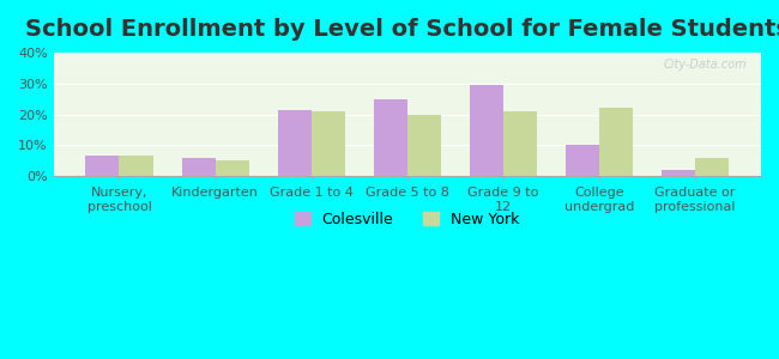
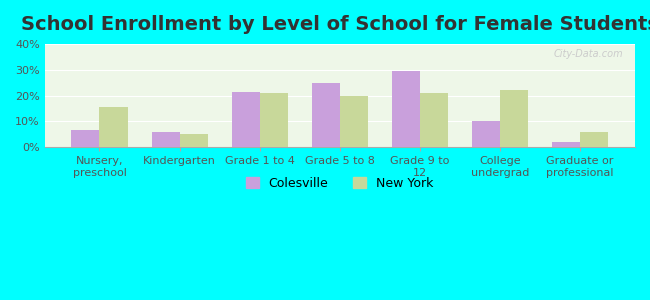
New York/Nursery, preschool: 6.5% -> 15.5%
